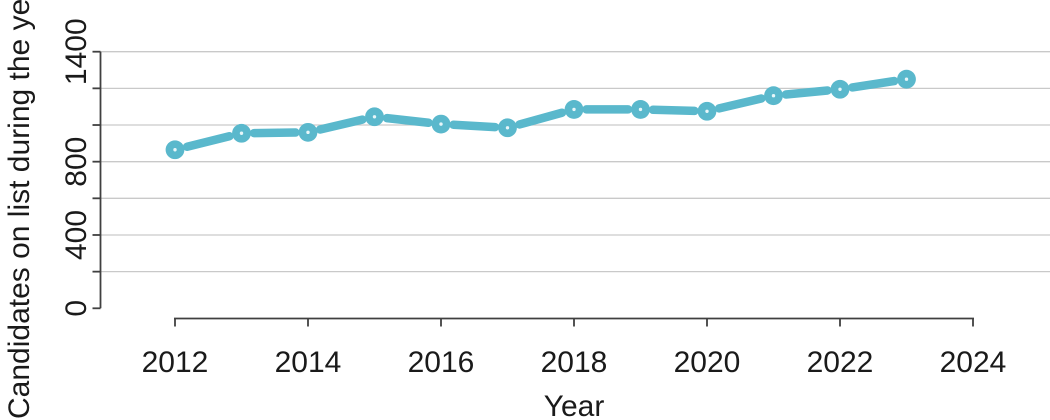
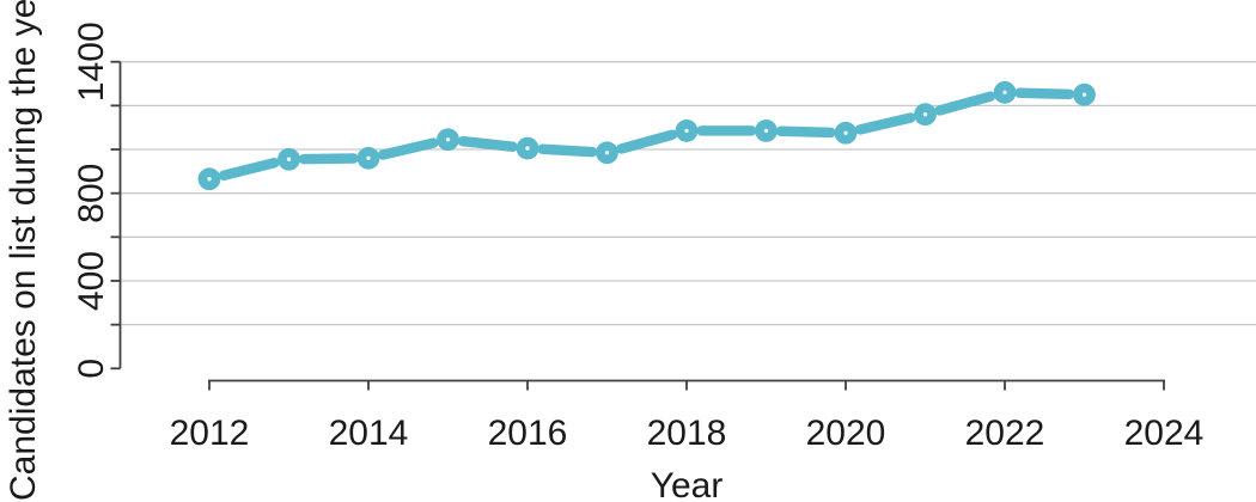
2022: 1200 -> 1260
